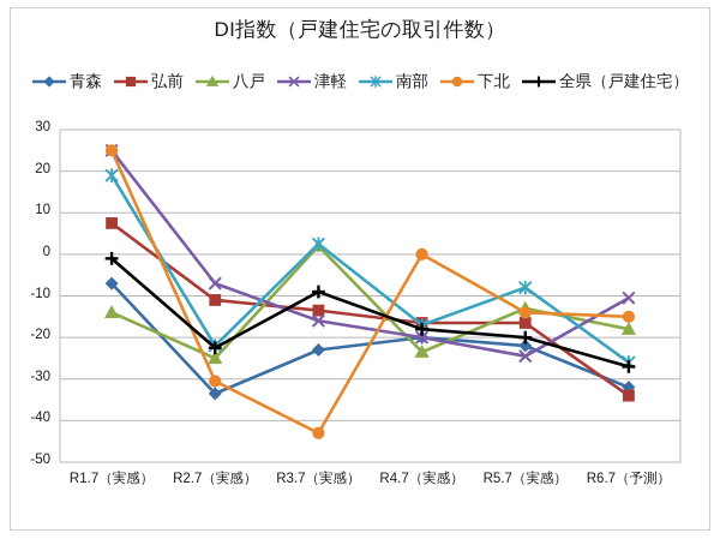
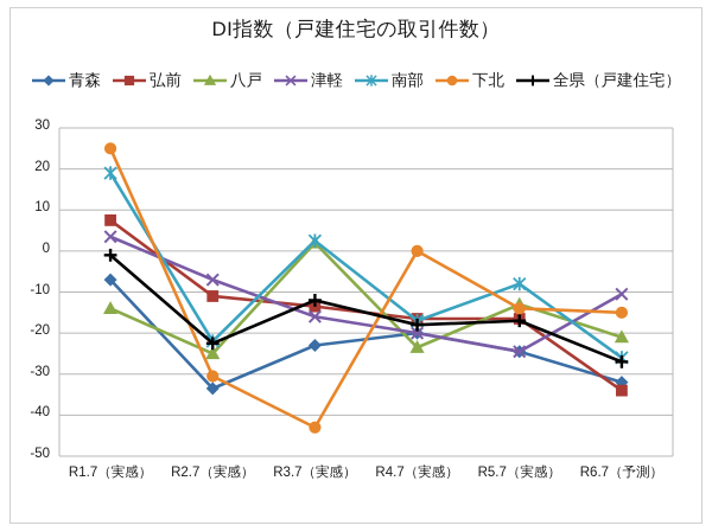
津軽/R1.7（実感）: 25 -> 4
全県（戸建住宅）/R3.7（実感）: -9 -> -12
青森/R5.7（実感）: -22 -> -24
全県（戸建住宅）/R5.7（実感）: -20 -> -17
八戸/R6.7（予測）: -18 -> -21
